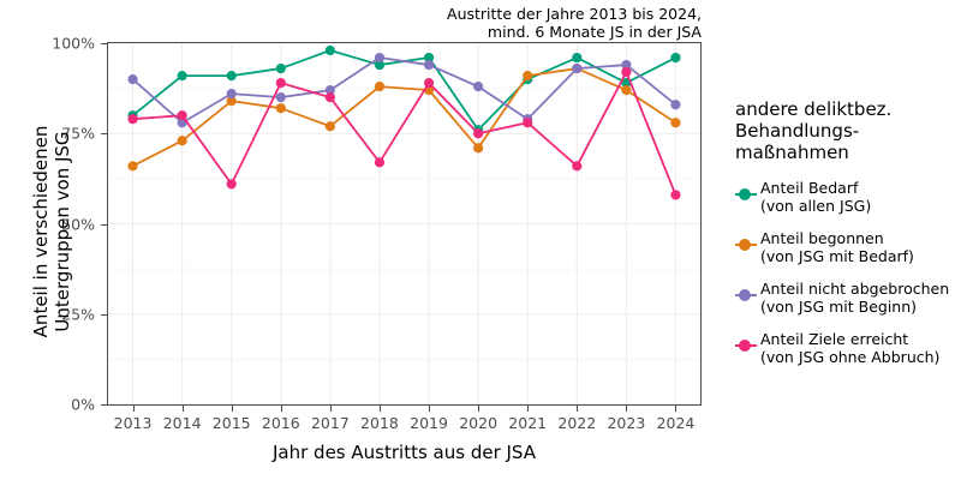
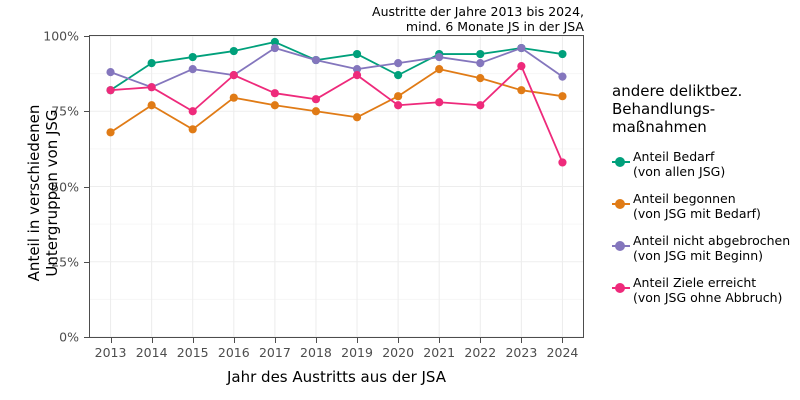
Anteil Bedarf (von allen JSG)/2013: 80% -> 82%
Anteil begonnen (von JSG mit Bedarf)/2013: 66% -> 68%
Anteil nicht abgebrochen (von JSG mit Beginn)/2013: 90% -> 88%
Anteil Ziele erreicht (von JSG ohne Abbruch)/2013: 79% -> 82%
Anteil begonnen (von JSG mit Bedarf)/2014: 73% -> 77%
Anteil nicht abgebrochen (von JSG mit Beginn)/2014: 78% -> 83%
Anteil Ziele erreicht (von JSG ohne Abbruch)/2014: 80% -> 83%
Anteil Bedarf (von allen JSG)/2015: 91% -> 93%
Anteil begonnen (von JSG mit Bedarf)/2015: 84% -> 69%
Anteil nicht abgebrochen (von JSG mit Beginn)/2015: 86% -> 89%
Anteil Ziele erreicht (von JSG ohne Abbruch)/2015: 61% -> 75%
Anteil Bedarf (von allen JSG)/2016: 93% -> 95%
Anteil begonnen (von JSG mit Bedarf)/2016: 82% -> 80%
Anteil nicht abgebrochen (von JSG mit Beginn)/2016: 85% -> 87%
Anteil Ziele erreicht (von JSG ohne Abbruch)/2016: 89% -> 87%
Anteil nicht abgebrochen (von JSG mit Beginn)/2017: 87% -> 96%
Anteil Ziele erreicht (von JSG ohne Abbruch)/2017: 85% -> 81%
Anteil Bedarf (von allen JSG)/2018: 94% -> 92%
Anteil begonnen (von JSG mit Bedarf)/2018: 88% -> 75%
Anteil nicht abgebrochen (von JSG mit Beginn)/2018: 96% -> 92%
Anteil Ziele erreicht (von JSG ohne Abbruch)/2018: 67% -> 79%
Anteil Bedarf (von allen JSG)/2019: 96% -> 94%
Anteil begonnen (von JSG mit Bedarf)/2019: 87% -> 73%
Anteil nicht abgebrochen (von JSG mit Beginn)/2019: 94% -> 89%
Anteil Ziele erreicht (von JSG ohne Abbruch)/2019: 89% -> 87%
Anteil Bedarf (von allen JSG)/2020: 76% -> 87%
Anteil begonnen (von JSG mit Bedarf)/2020: 71% -> 80%
Anteil nicht abgebrochen (von JSG mit Beginn)/2020: 88% -> 91%
Anteil Ziele erreicht (von JSG ohne Abbruch)/2020: 75% -> 77%
Anteil Bedarf (von allen JSG)/2021: 90% -> 94%
Anteil begonnen (von JSG mit Bedarf)/2021: 91% -> 89%
Anteil nicht abgebrochen (von JSG mit Beginn)/2021: 79% -> 93%
Anteil Bedarf (von allen JSG)/2022: 96% -> 94%
Anteil begonnen (von JSG mit Bedarf)/2022: 93% -> 86%
Anteil nicht abgebrochen (von JSG mit Beginn)/2022: 93% -> 91%
Anteil Ziele erreicht (von JSG ohne Abbruch)/2022: 66% -> 77%
Anteil Bedarf (von allen JSG)/2023: 89% -> 96%
Anteil begonnen (von JSG mit Bedarf)/2023: 87% -> 82%
Anteil nicht abgebrochen (von JSG mit Beginn)/2023: 94% -> 96%
Anteil Ziele erreicht (von JSG ohne Abbruch)/2023: 92% -> 90%
Anteil Bedarf (von allen JSG)/2024: 96% -> 94%
Anteil begonnen (von JSG mit Bedarf)/2024: 78% -> 80%
Anteil nicht abgebrochen (von JSG mit Beginn)/2024: 83% -> 86%
